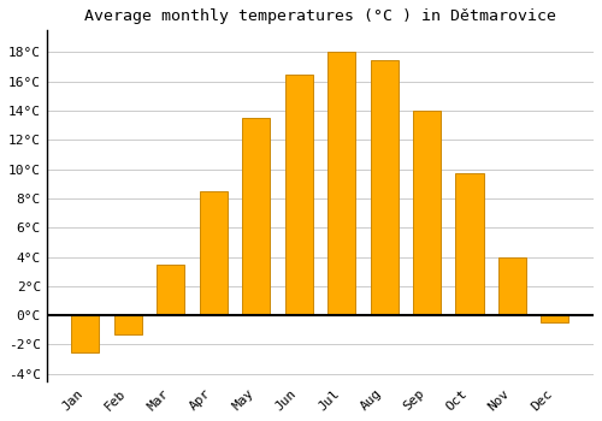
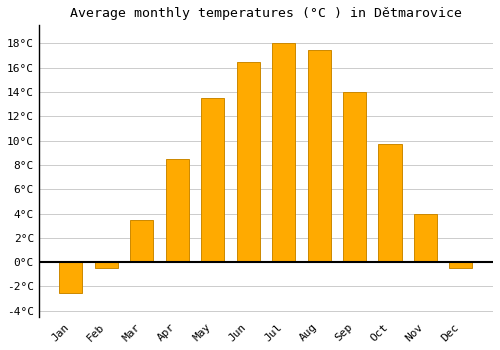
Feb: -1.3°C -> -0.5°C
